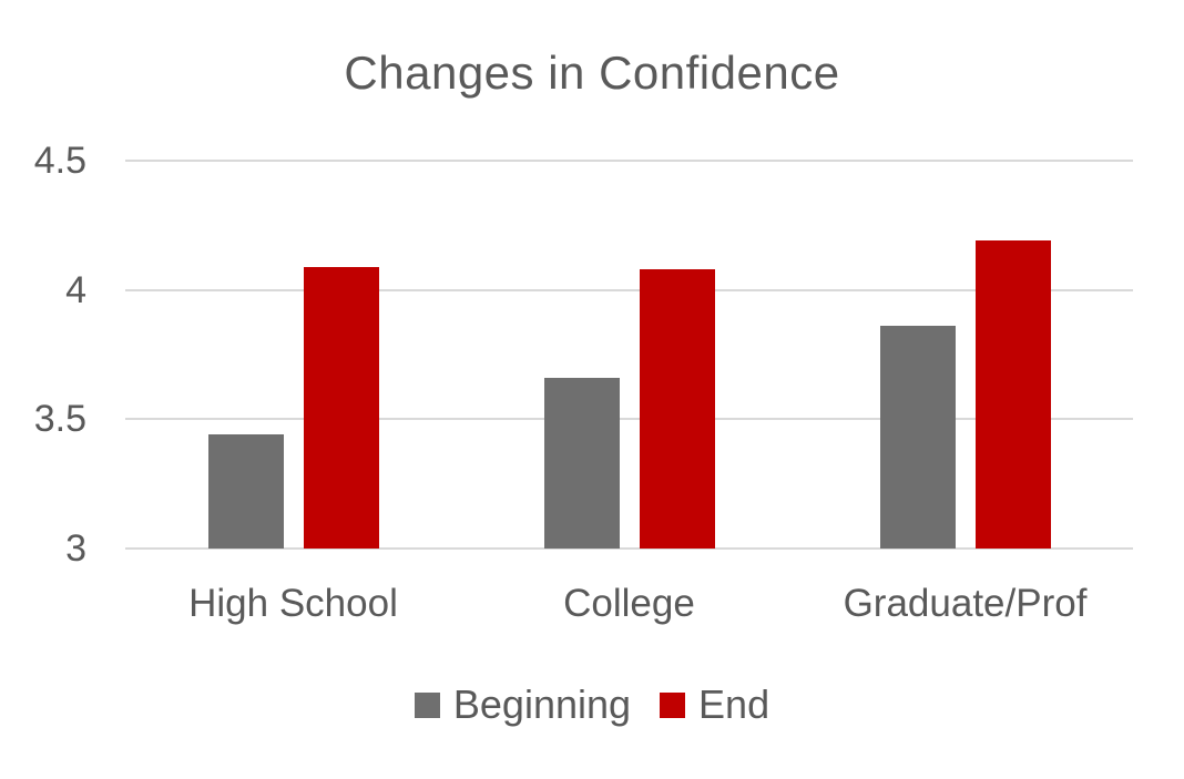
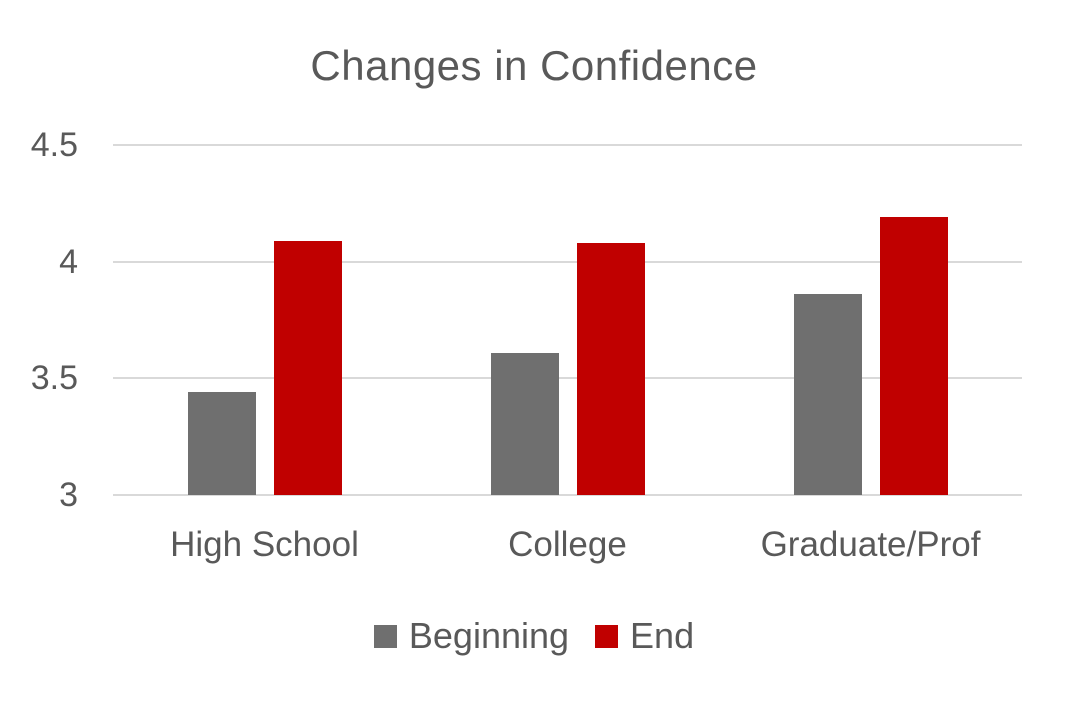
Beginning/College: 3.66 -> 3.61
